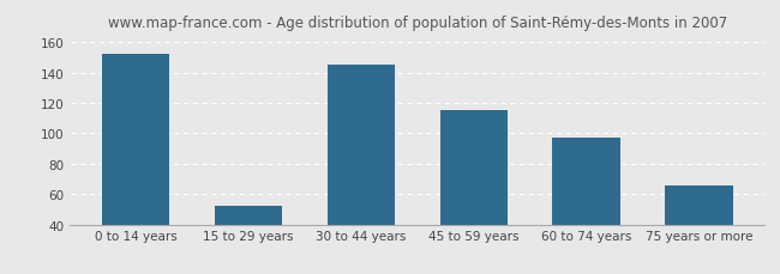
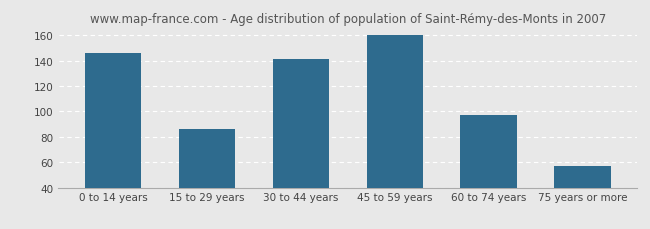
0 to 14 years: 152 -> 146
15 to 29 years: 52 -> 86
30 to 44 years: 145 -> 141
45 to 59 years: 115 -> 160
75 years or more: 66 -> 57
